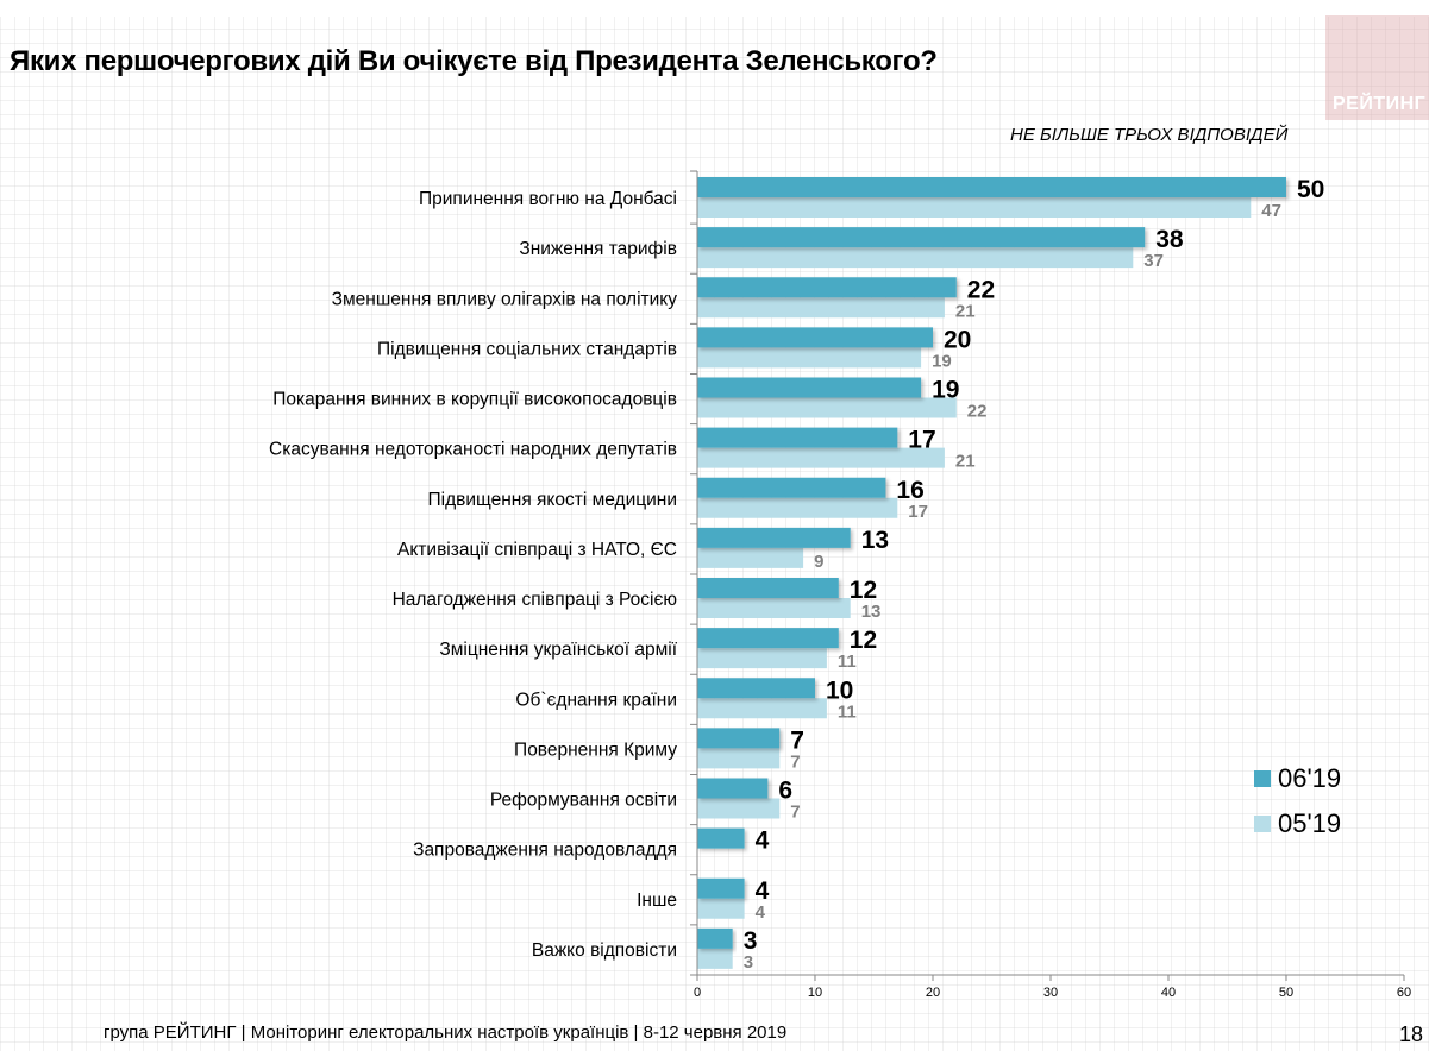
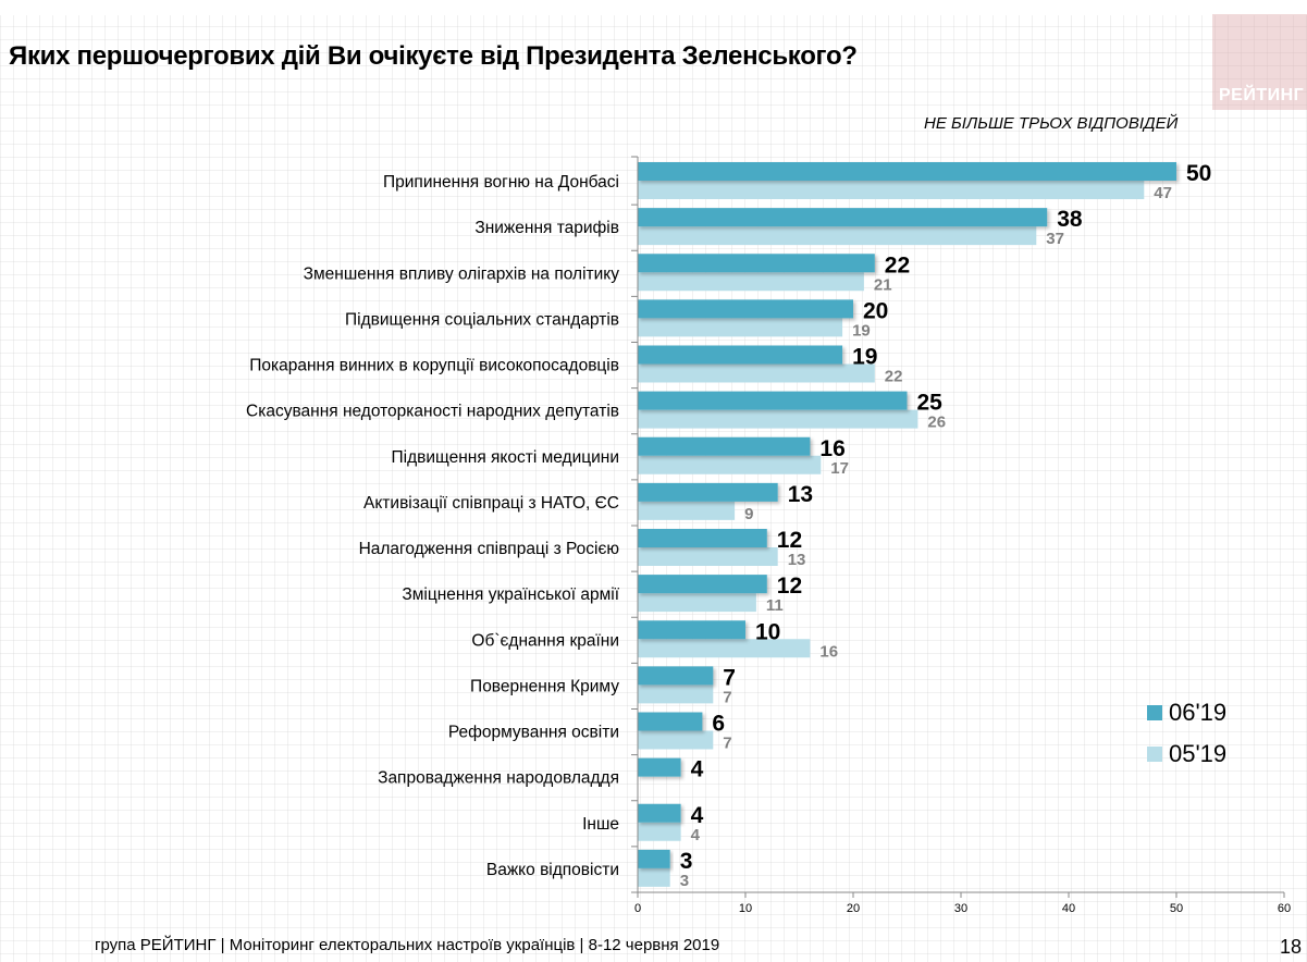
06'19/Скасування недоторканості народних депутатів: 17 -> 25
05'19/Скасування недоторканості народних депутатів: 21 -> 26
05'19/Об`єднання країни: 11 -> 16
